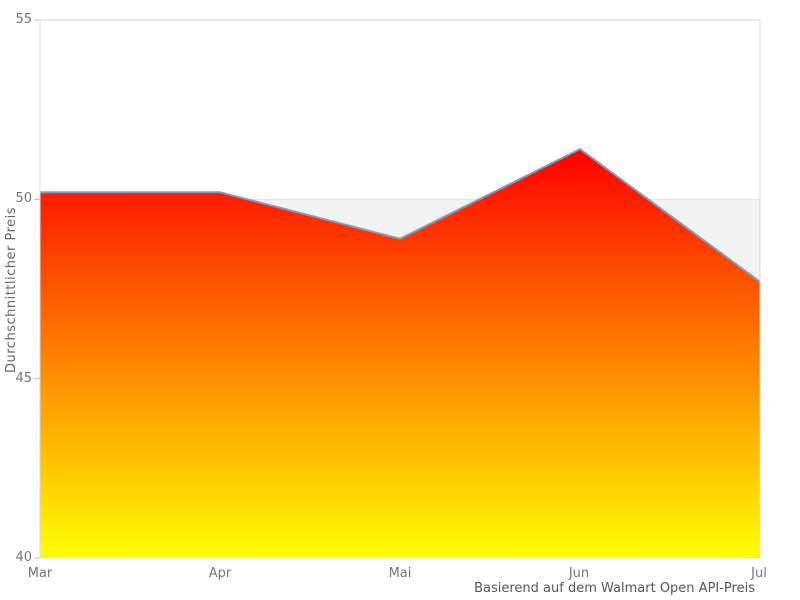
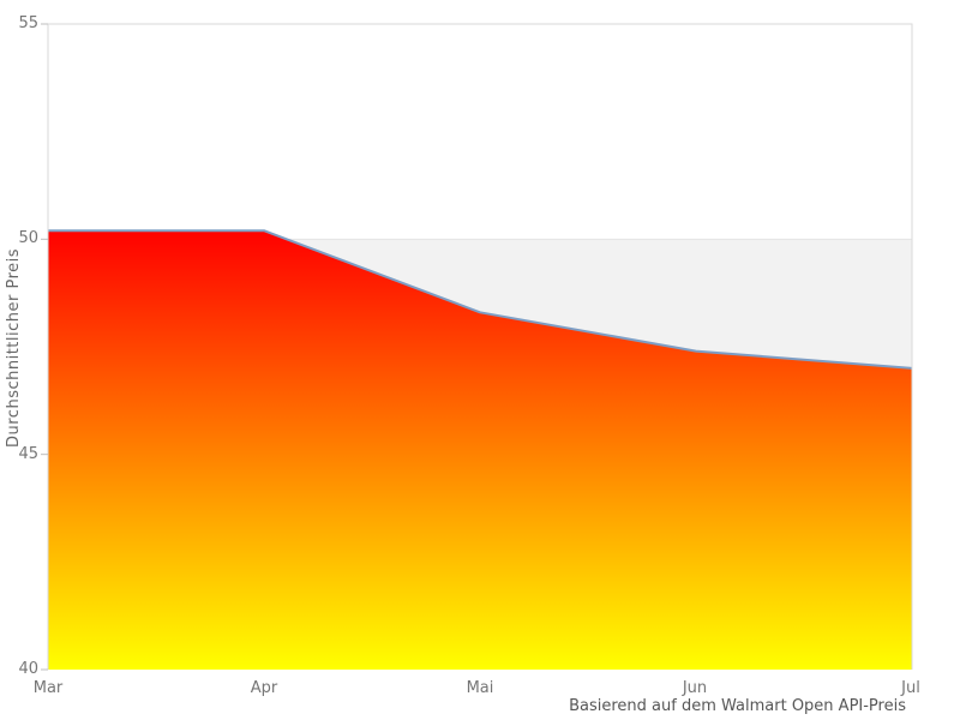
Mai: 48.9 -> 48.3
Jun: 51.4 -> 47.4
Jul: 47.7 -> 47.0
